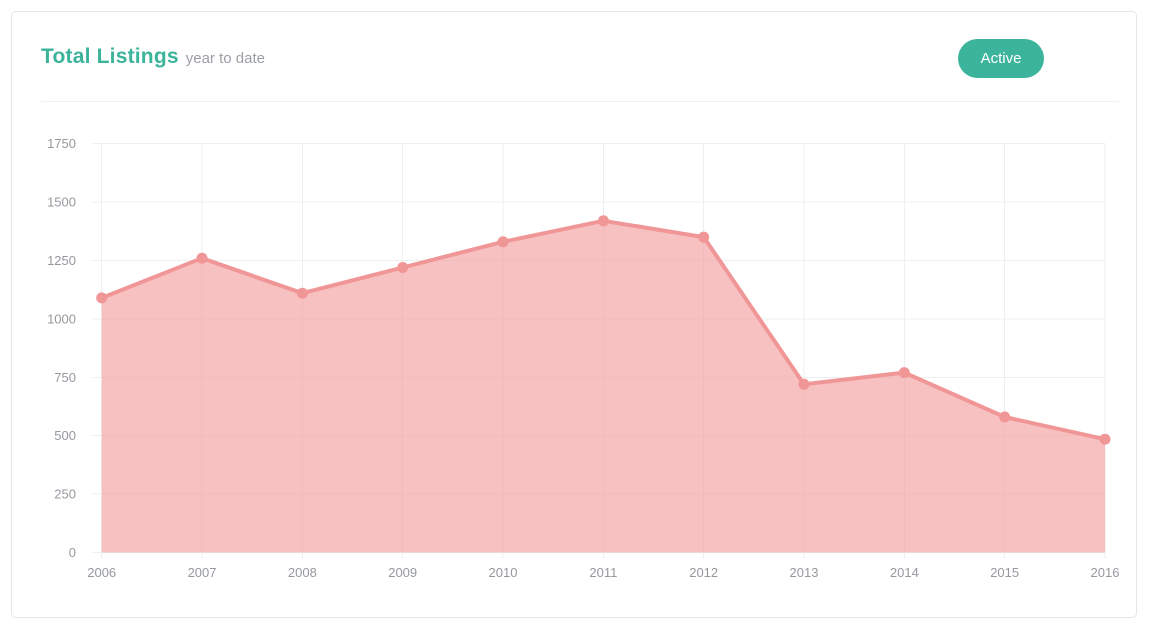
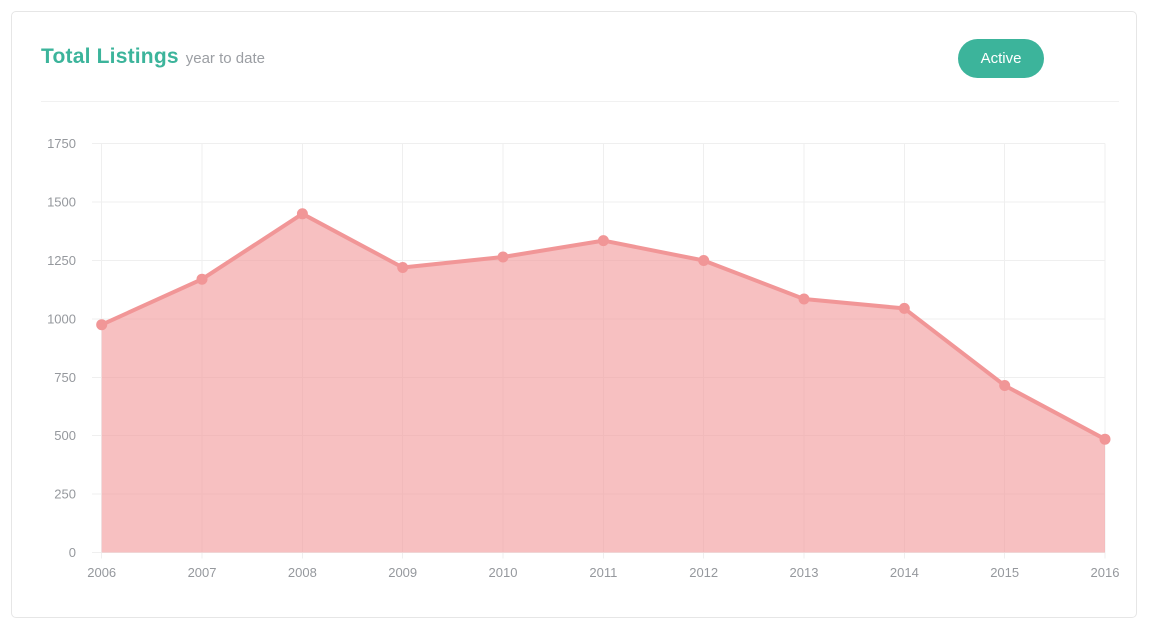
2006: 1090 -> 980
2007: 1260 -> 1170
2008: 1110 -> 1450
2010: 1330 -> 1260
2011: 1420 -> 1340
2012: 1350 -> 1250
2013: 720 -> 1080
2014: 770 -> 1040
2015: 580 -> 720
